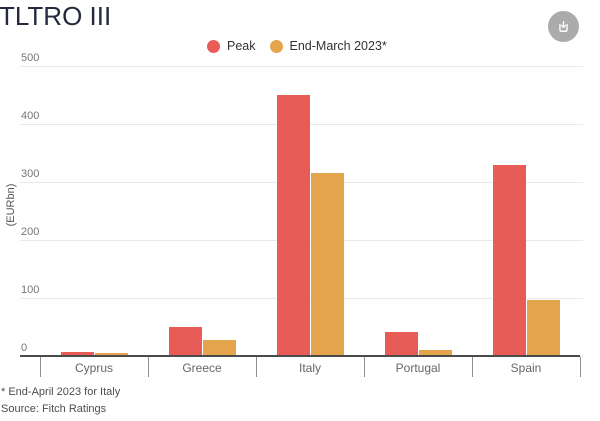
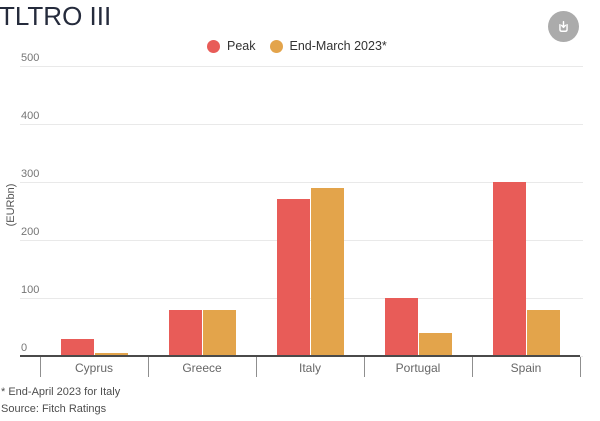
Peak/Cyprus: 10 -> 30
Peak/Greece: 50 -> 80
End-March 2023*/Greece: 30 -> 80
Peak/Italy: 450 -> 270
End-March 2023*/Italy: 320 -> 290
Peak/Portugal: 40 -> 100
End-March 2023*/Portugal: 10 -> 40
Peak/Spain: 330 -> 300
End-March 2023*/Spain: 100 -> 80
